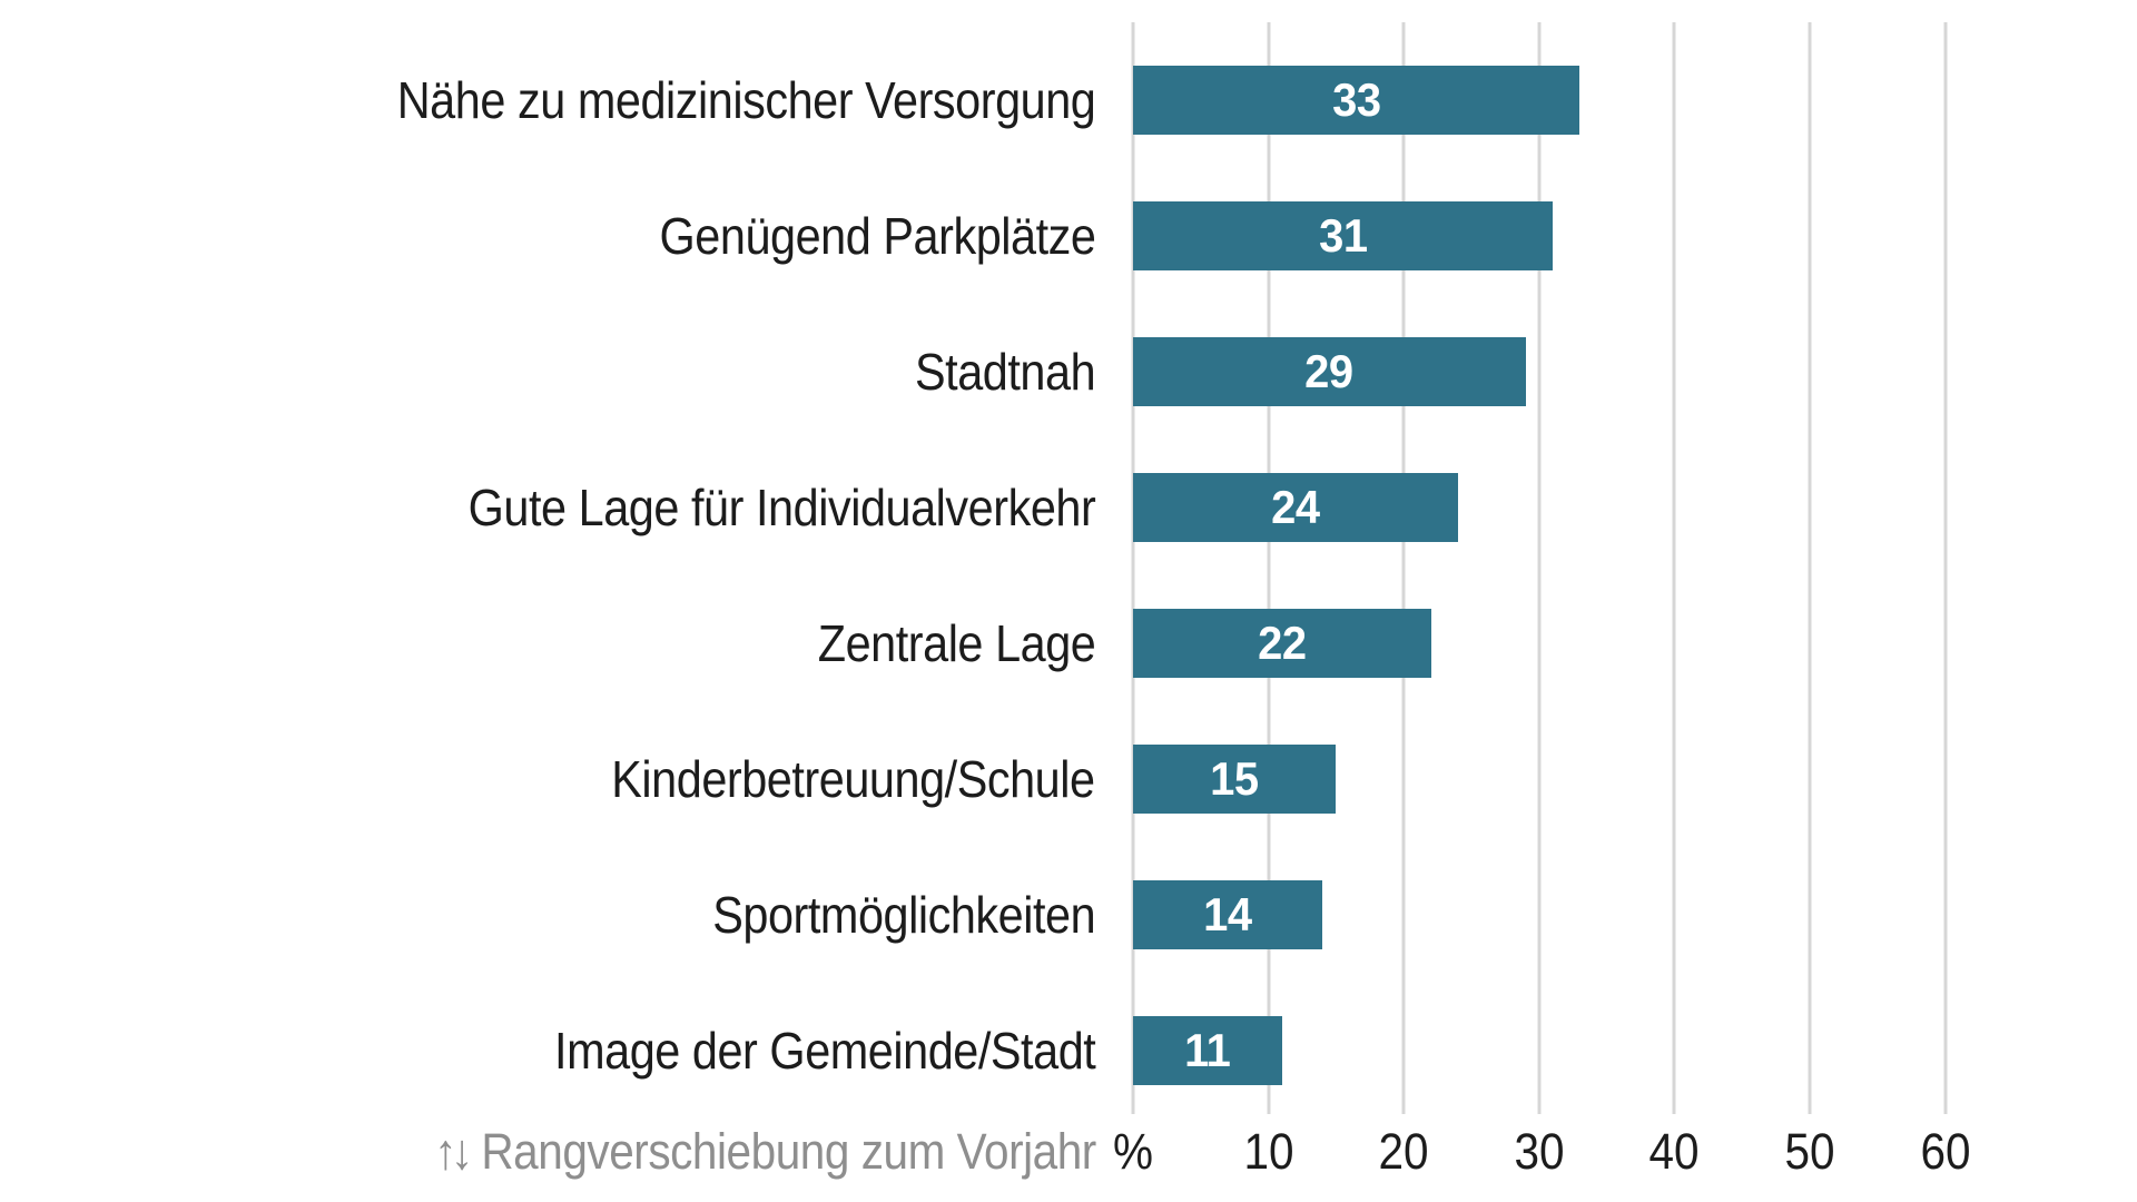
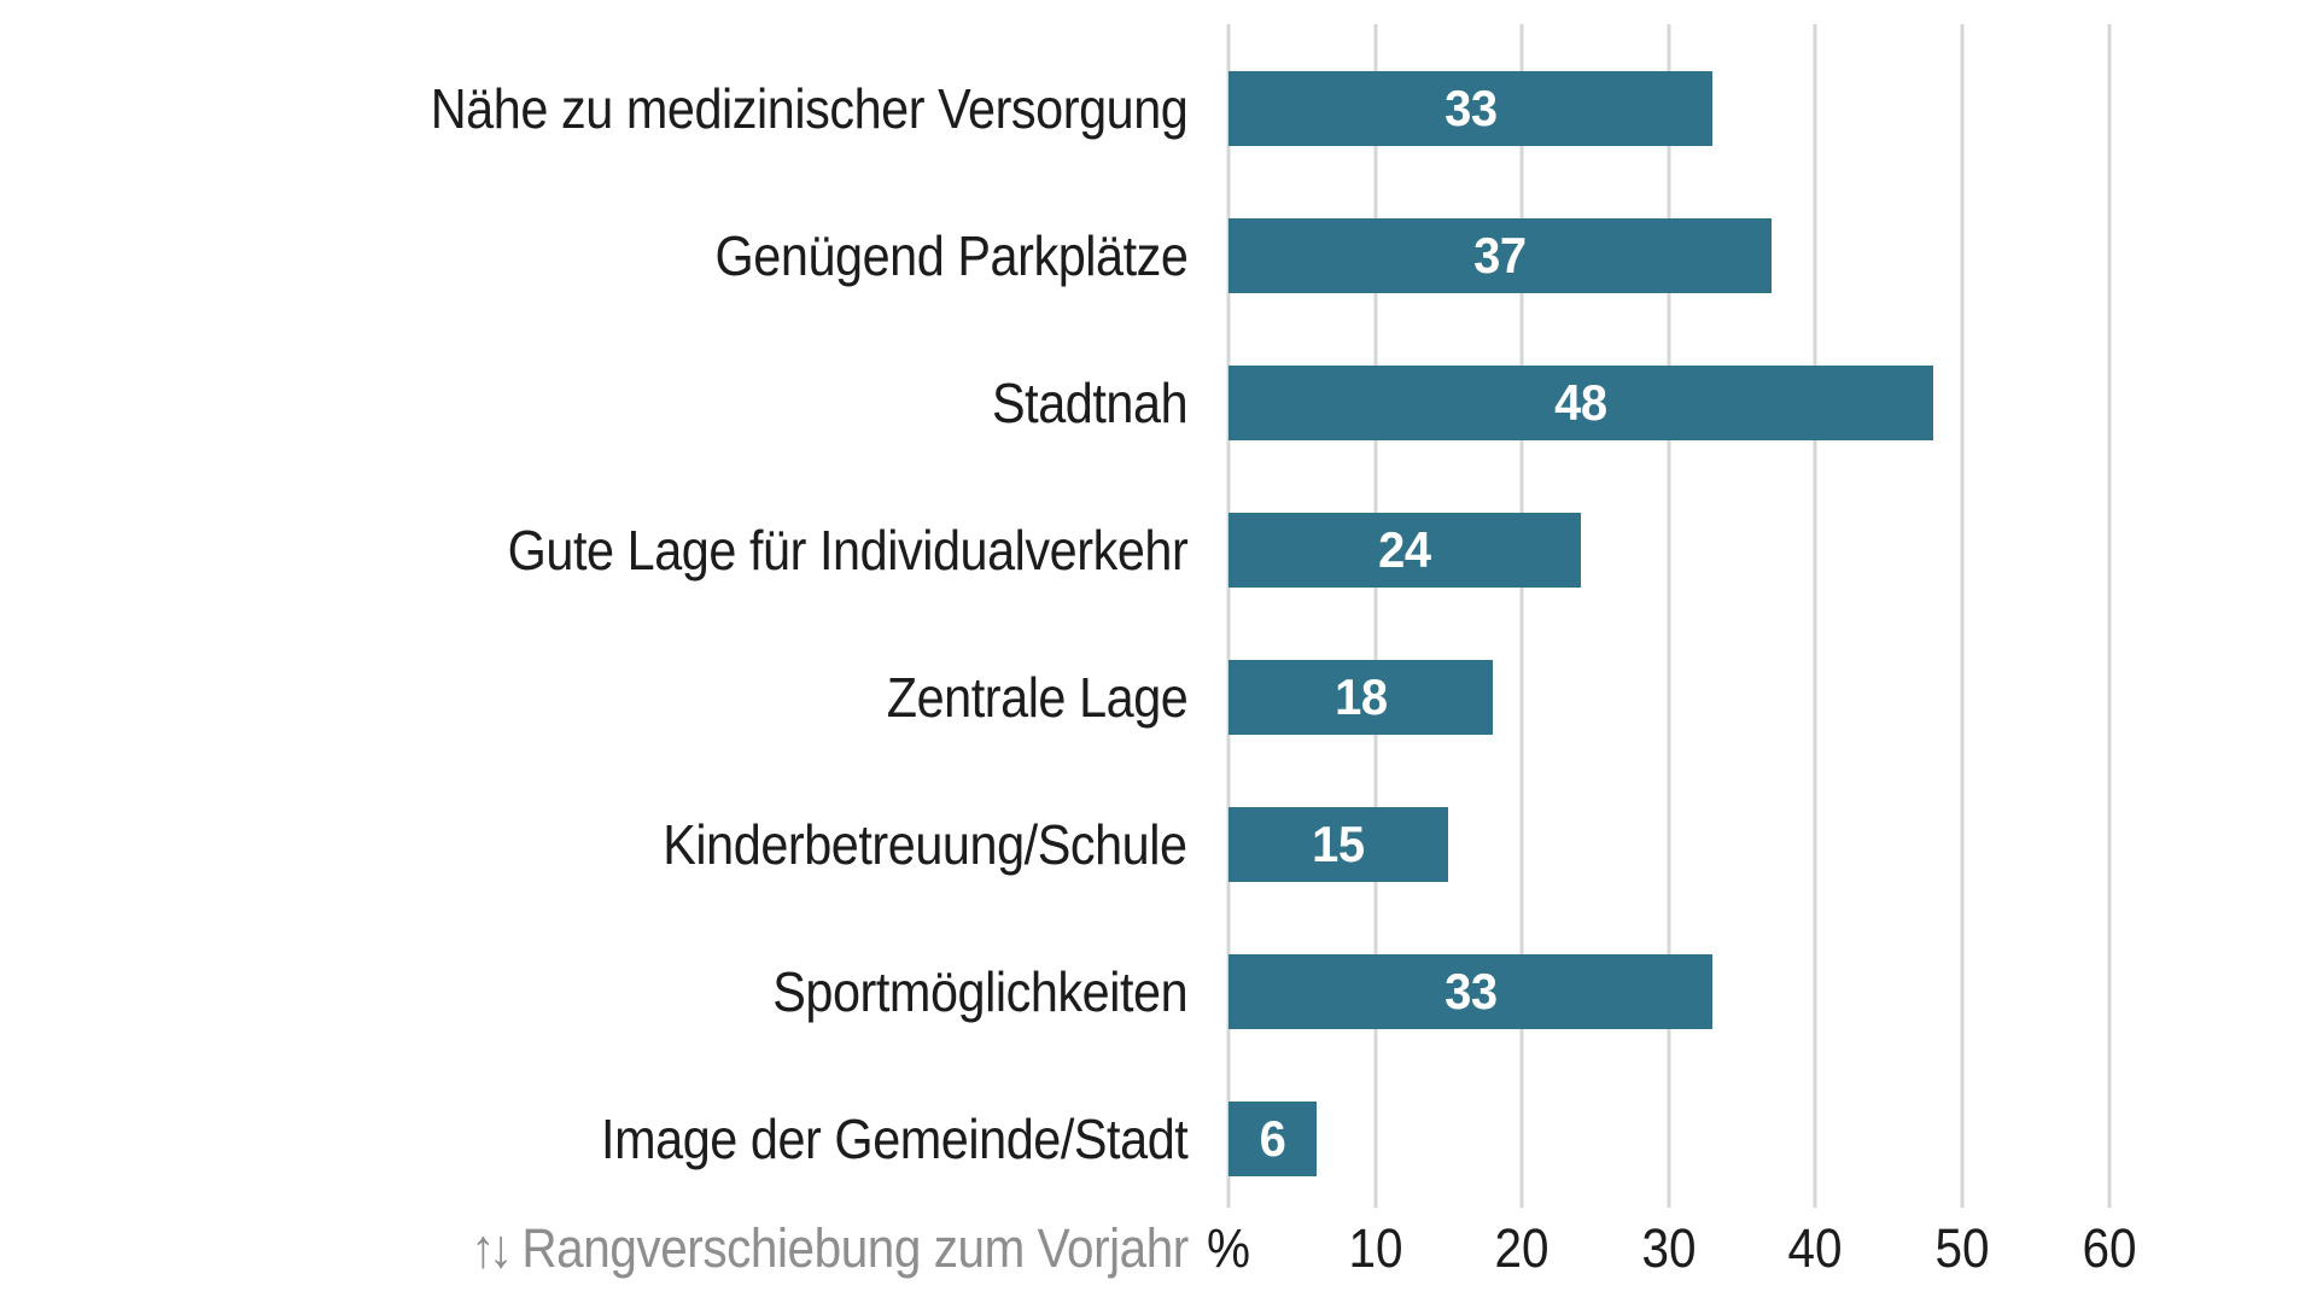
Genügend Parkplätze: 31 -> 37
Stadtnah: 29 -> 48
Zentrale Lage: 22 -> 18
Sportmöglichkeiten: 14 -> 33
Image der Gemeinde/Stadt: 11 -> 6
